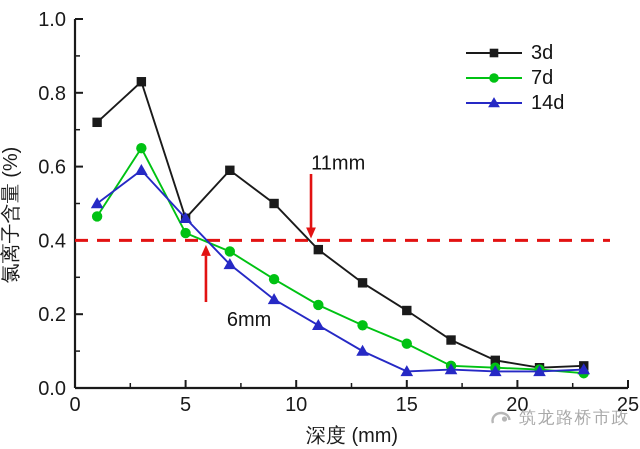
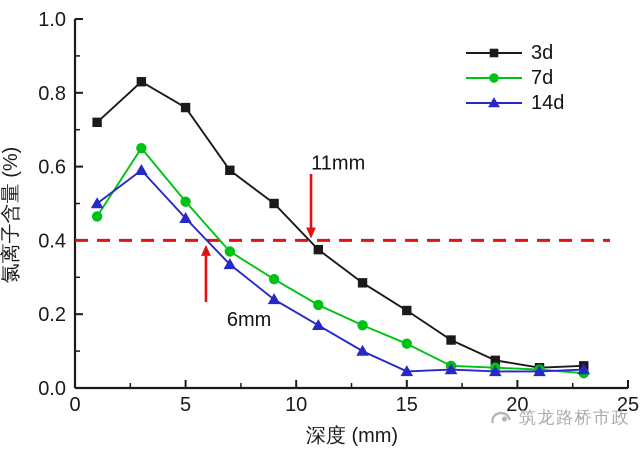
3d/5: 0.46 -> 0.76
7d/5: 0.42 -> 0.51
